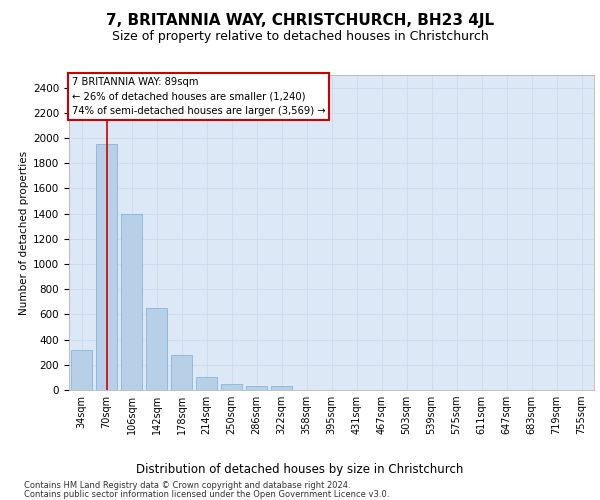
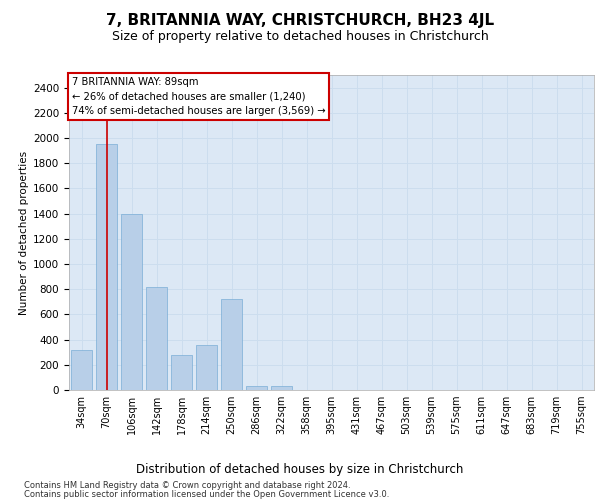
142sqm: 650 -> 820
214sqm: 100 -> 360
250sqm: 40 -> 720
